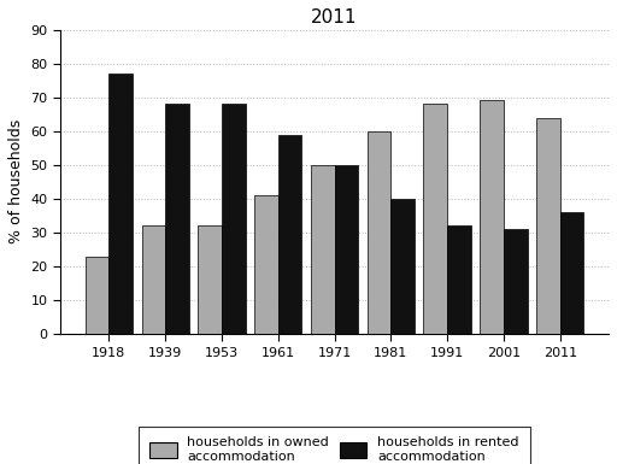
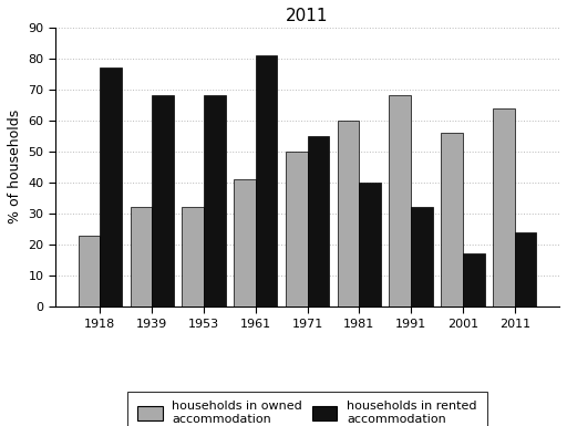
households in rented accommodation/1961: 59 -> 81
households in rented accommodation/1971: 50 -> 55
households in owned accommodation/2001: 69 -> 56
households in rented accommodation/2001: 31 -> 17
households in rented accommodation/2011: 36 -> 24
